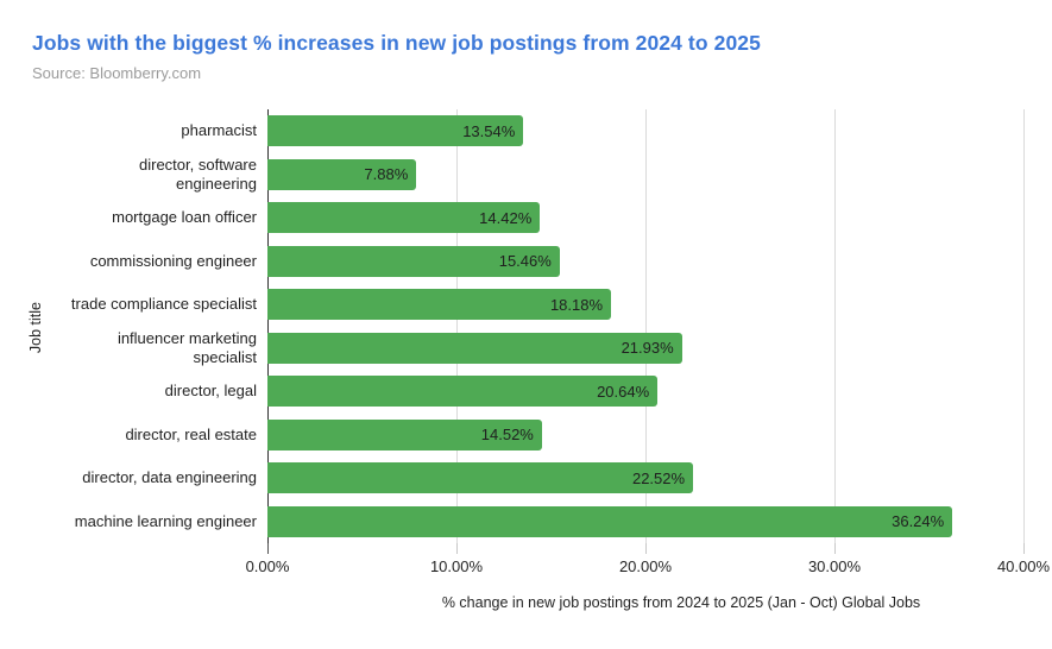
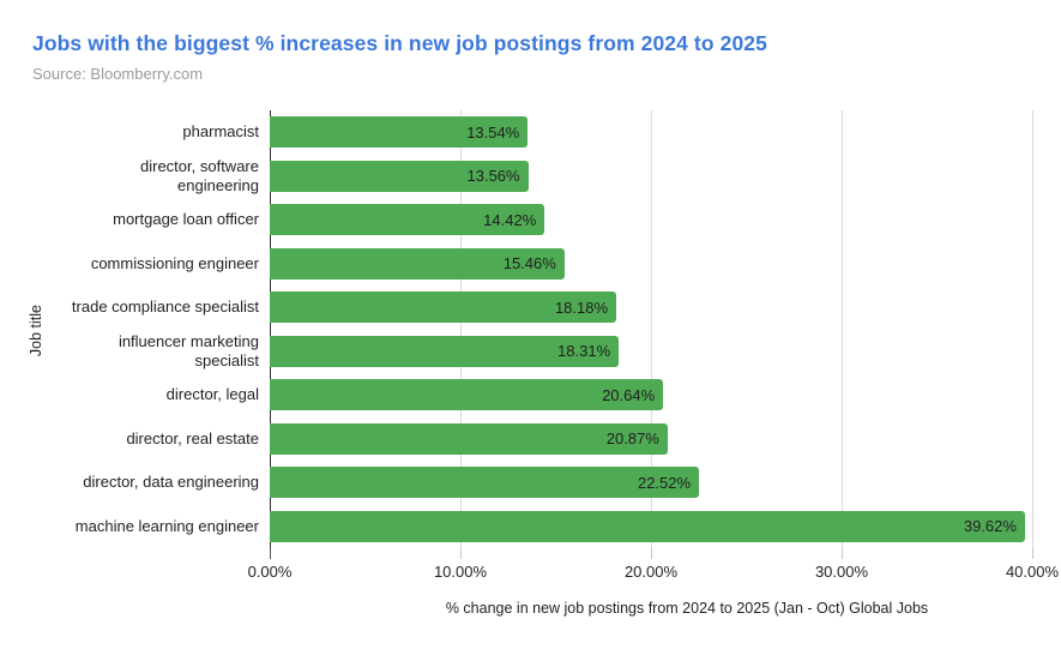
director, software engineering: 7.88% -> 13.56%
influencer marketing specialist: 21.93% -> 18.31%
director, real estate: 14.52% -> 20.87%
machine learning engineer: 36.24% -> 39.62%
